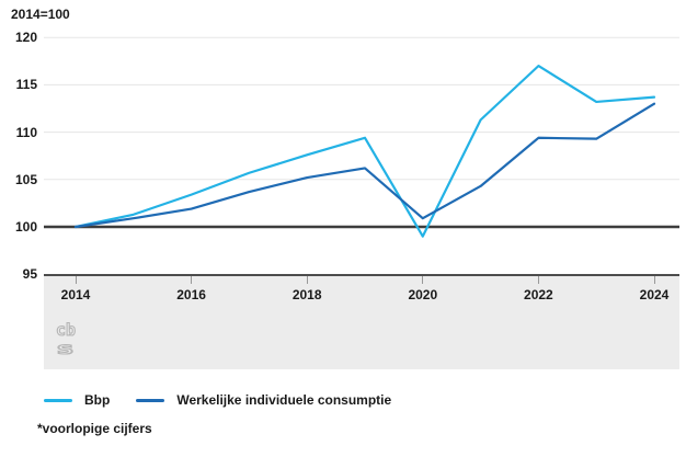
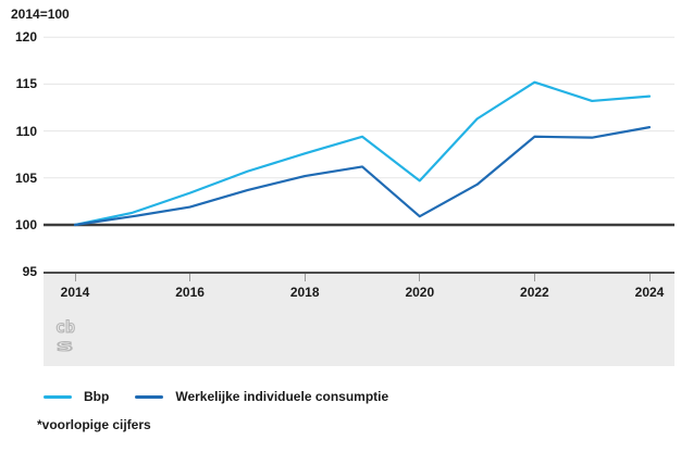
Bbp/2020: 99 -> 105
Bbp/2022: 117 -> 115
Werkelijke individuele consumptie/2024: 113 -> 110
